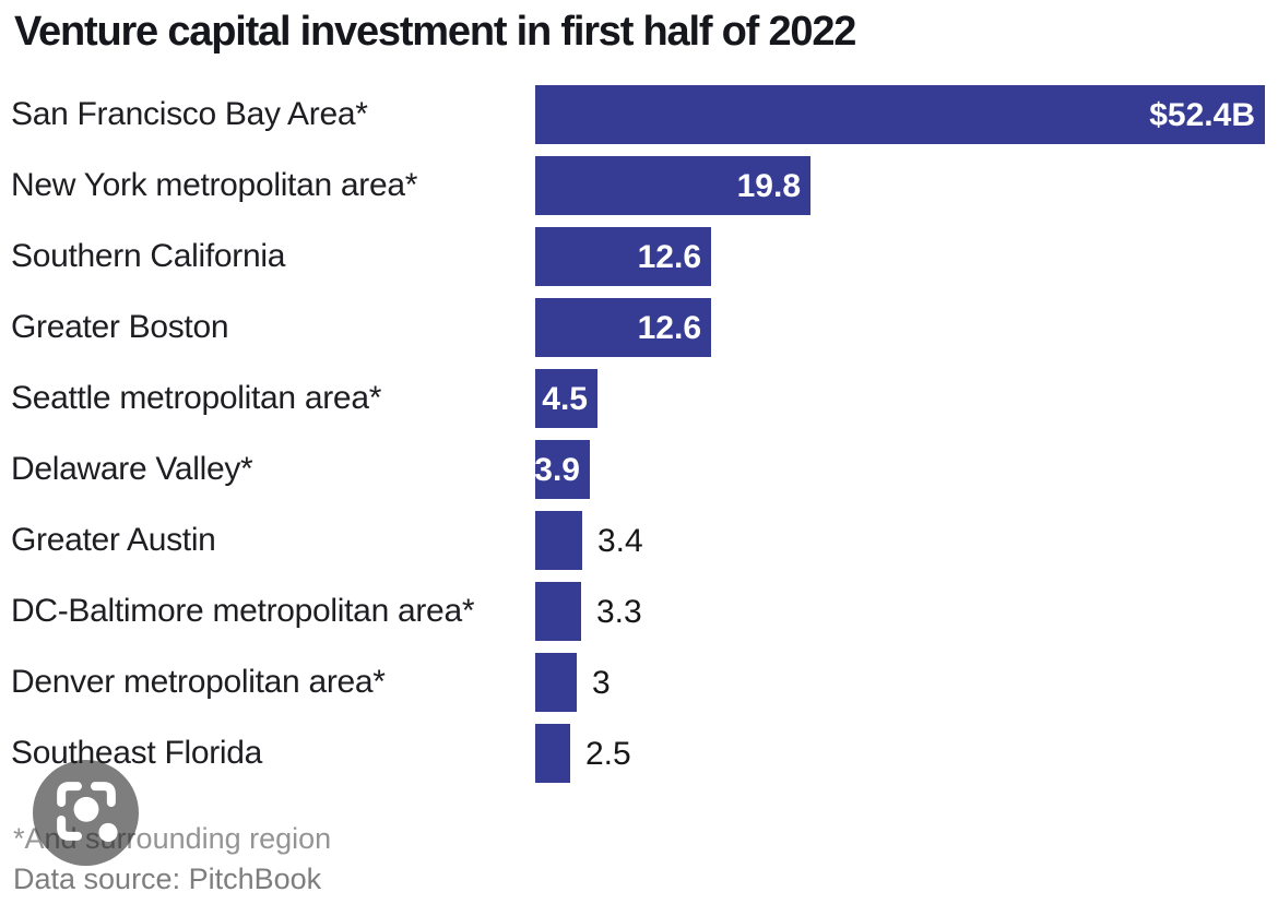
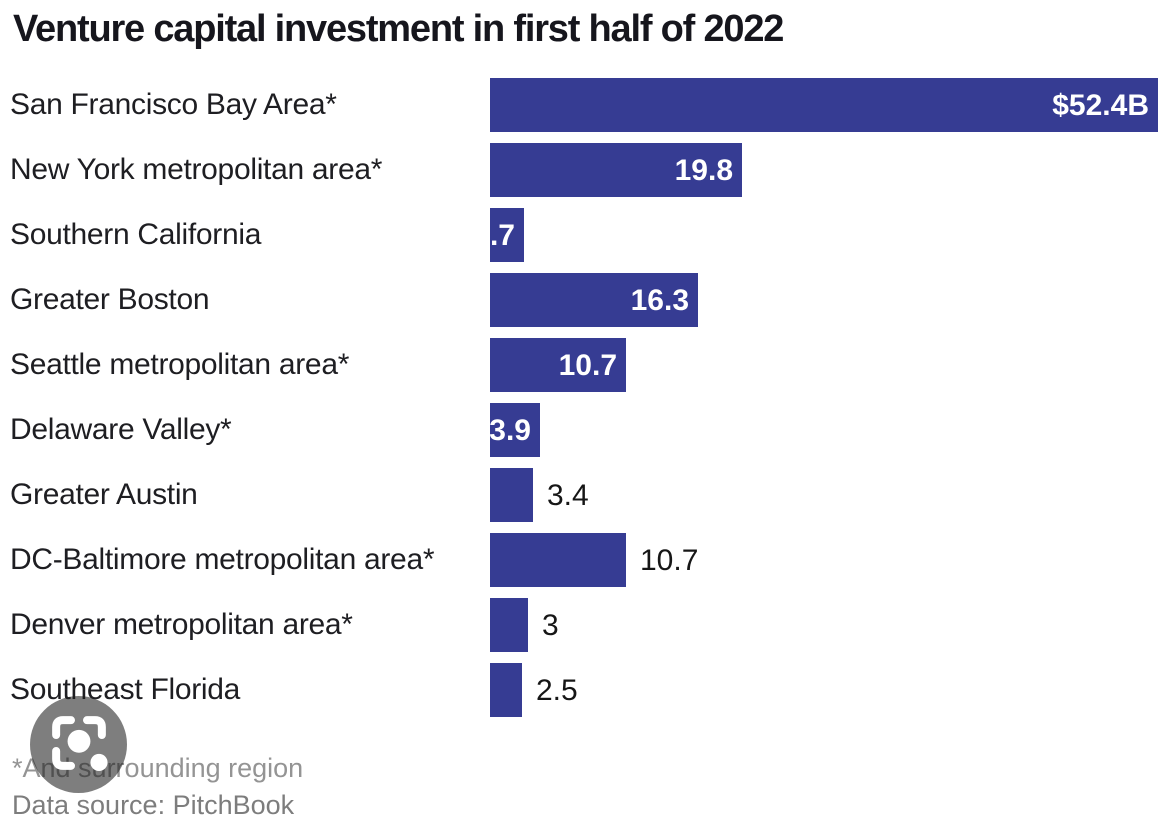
Southern California: 12.6 -> 2.7
Greater Boston: 12.6 -> 16.3
Seattle metropolitan area*: 4.5 -> 10.7
DC-Baltimore metropolitan area*: 3.3 -> 10.7
